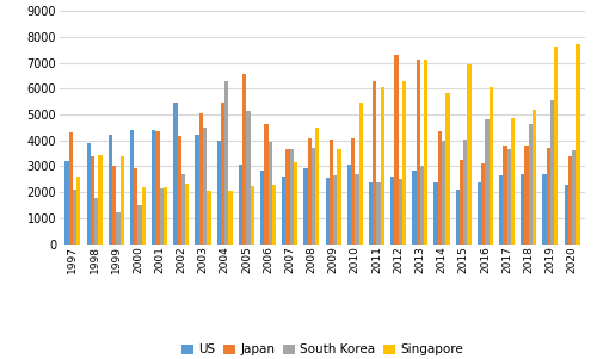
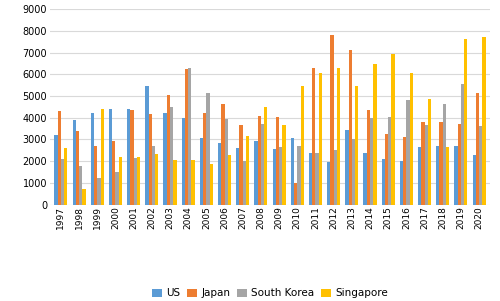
Singapore/1998: 3450 -> 700
Japan/1999: 3000 -> 2700
Singapore/1999: 3400 -> 4400
Japan/2004: 5450 -> 6250
Japan/2005: 6550 -> 4200
Singapore/2005: 2250 -> 1850
South Korea/2007: 3650 -> 2000
Japan/2010: 4100 -> 1000
US/2012: 2600 -> 1950
Japan/2012: 7300 -> 7800
US/2013: 2850 -> 3450
Singapore/2013: 7100 -> 5450
Singapore/2014: 5850 -> 6450
US/2016: 2400 -> 2000
Singapore/2018: 5200 -> 2650
Japan/2020: 3400 -> 5150
